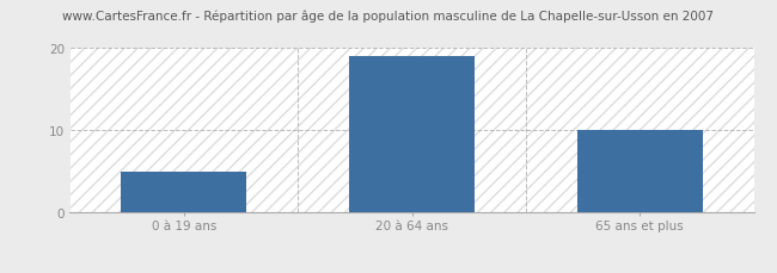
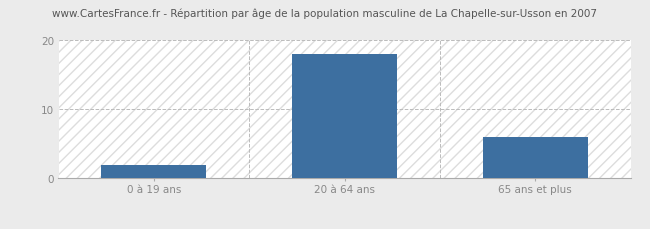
0 à 19 ans: 5 -> 2
20 à 64 ans: 19 -> 18
65 ans et plus: 10 -> 6
